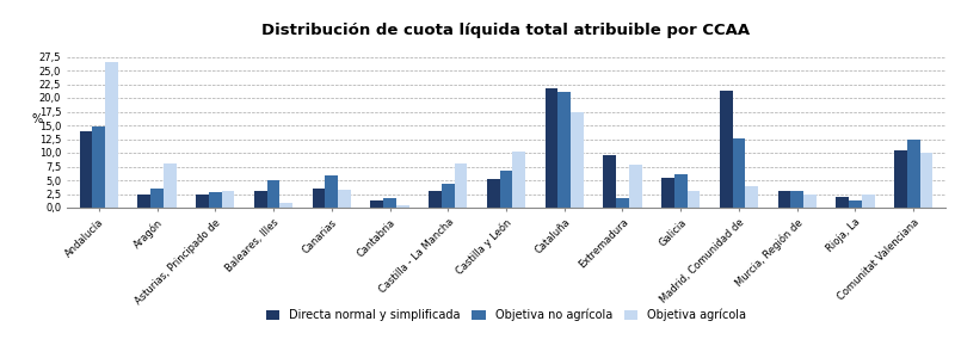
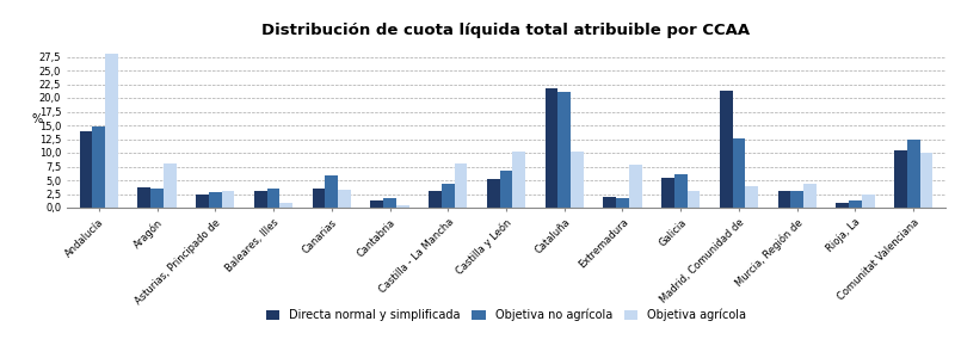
Objetiva agrícola/Andalucía: 26,5 -> 28,0
Directa normal y simplificada/Aragón: 2,5 -> 3,7
Objetiva no agrícola/Baleares, Illes: 5,0 -> 3,5
Objetiva agrícola/Cataluña: 17,5 -> 10,2
Directa normal y simplificada/Extremadura: 9,5 -> 2,0
Objetiva agrícola/Murcia, Región de: 2,5 -> 4,4
Directa normal y simplificada/Rioja, La: 2,0 -> 0,9
